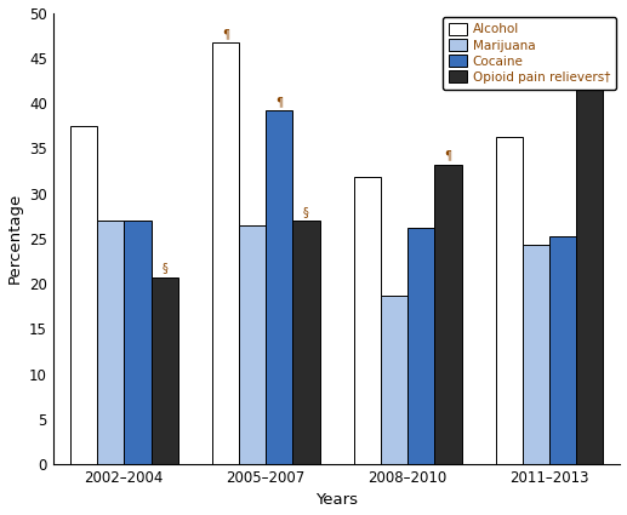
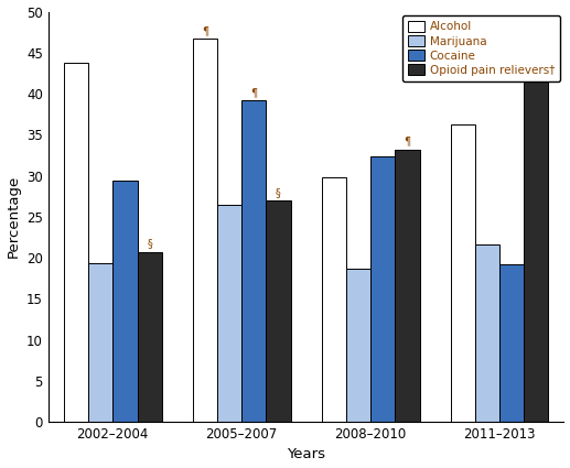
Alcohol/2002–2004: 37.5 -> 43.8
Marijuana/2002–2004: 27.0 -> 19.4
Cocaine/2002–2004: 27.0 -> 29.4
Alcohol/2008–2010: 31.8 -> 29.8
Cocaine/2008–2010: 26.2 -> 32.4
Marijuana/2011–2013: 24.3 -> 21.6
Cocaine/2011–2013: 25.3 -> 19.2
